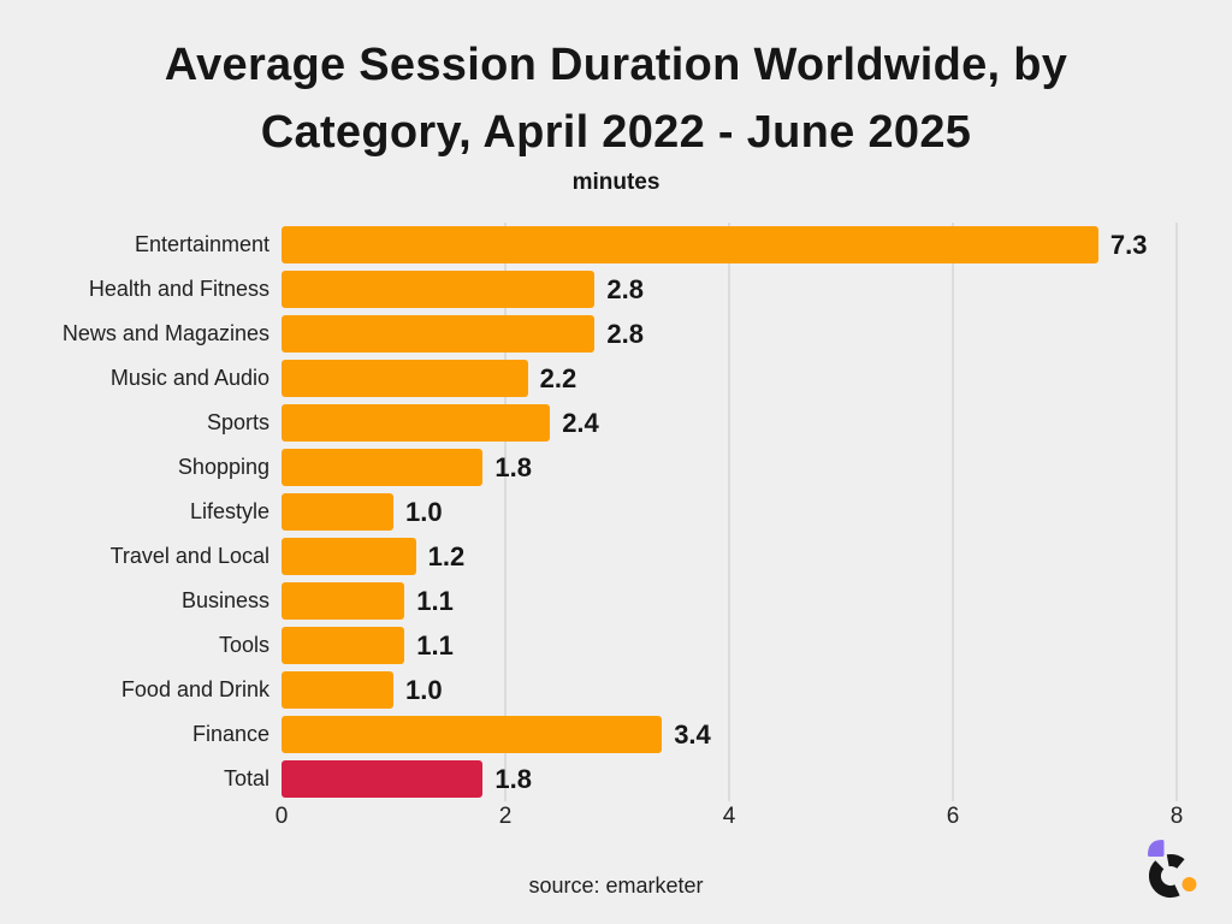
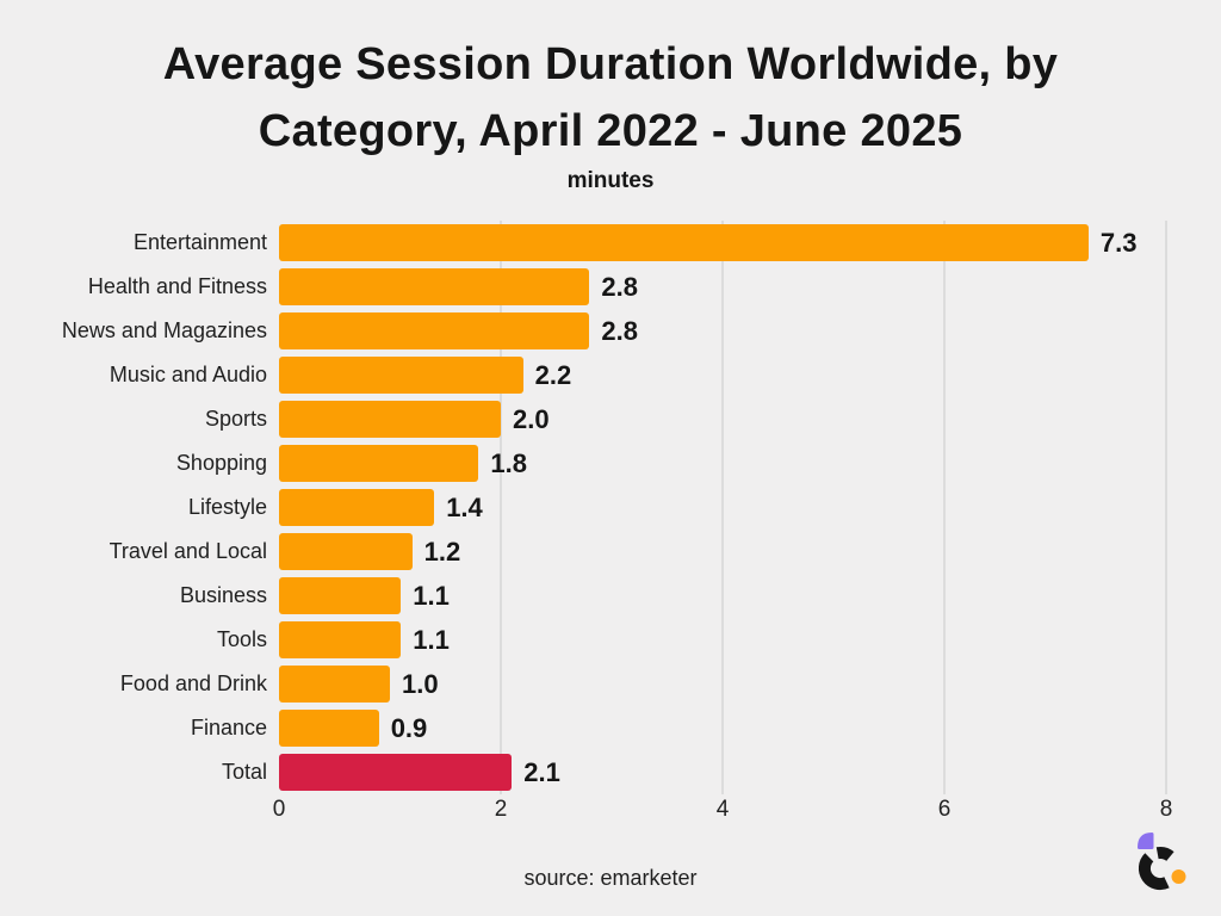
Sports: 2.4 -> 2.0
Lifestyle: 1.0 -> 1.4
Finance: 3.4 -> 0.9
Total: 1.8 -> 2.1
